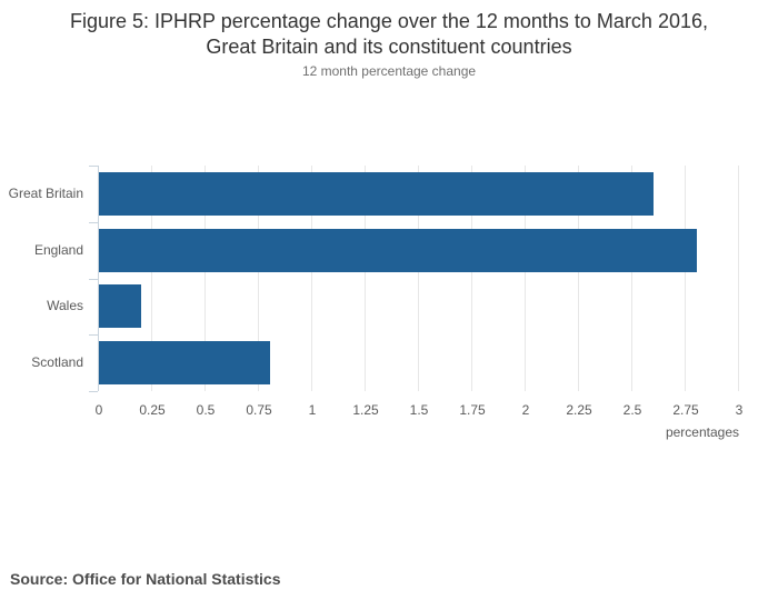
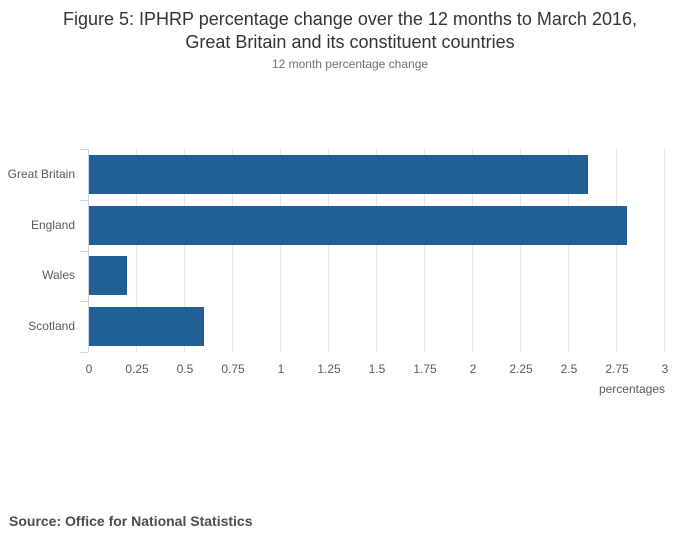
Scotland: 0.8 -> 0.6
